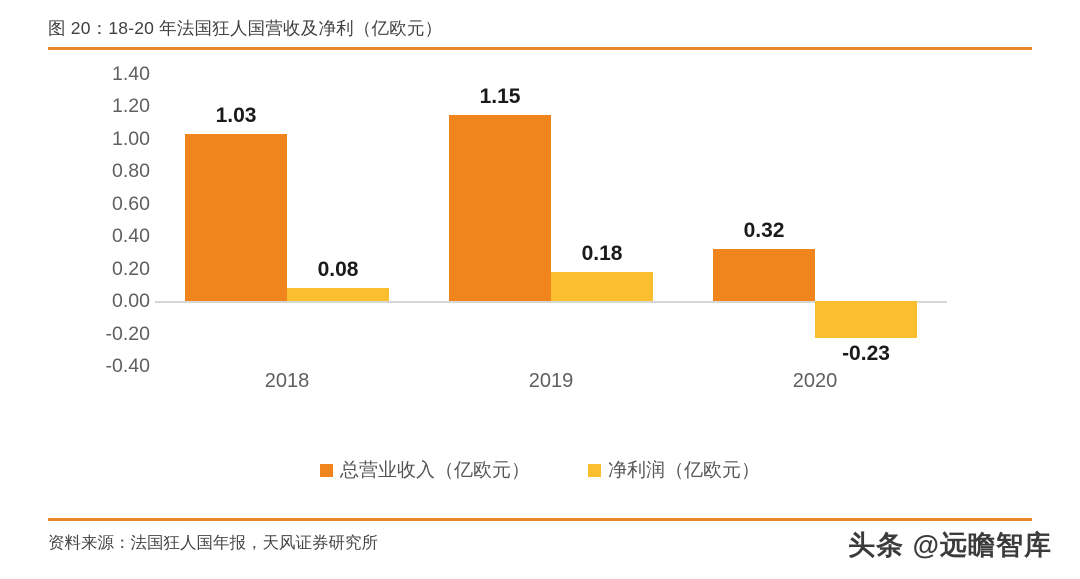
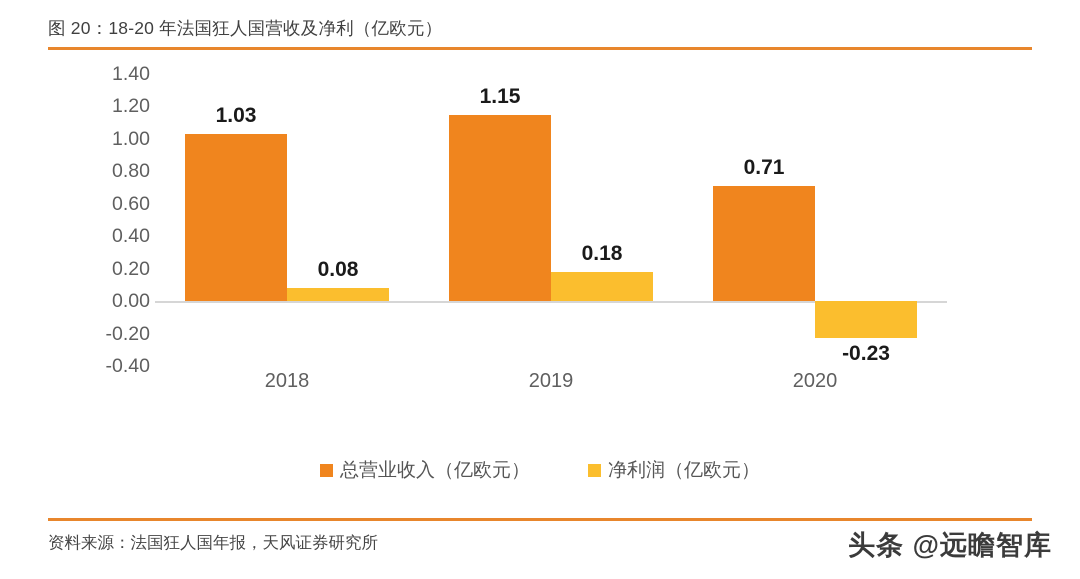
总营业收入（亿欧元）/2020: 0.32 -> 0.71
